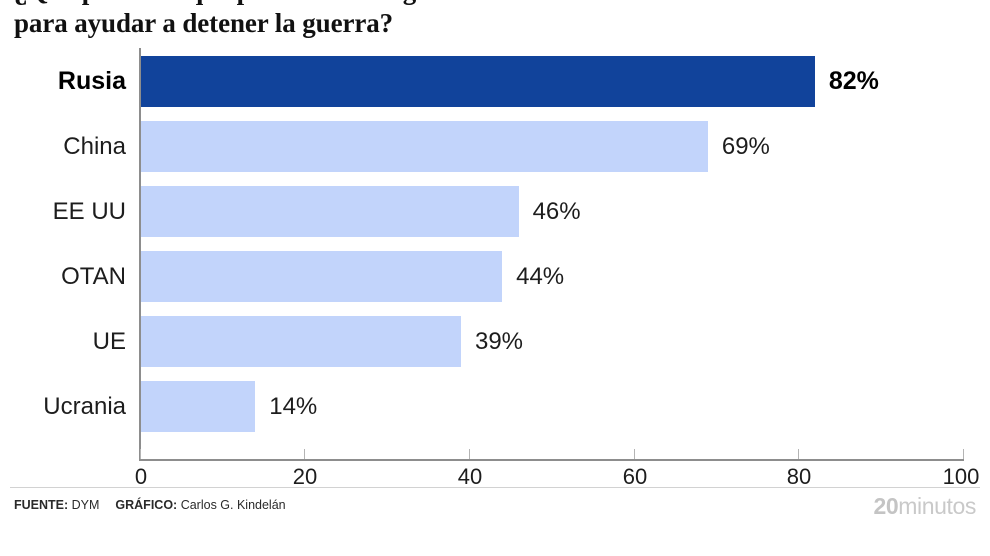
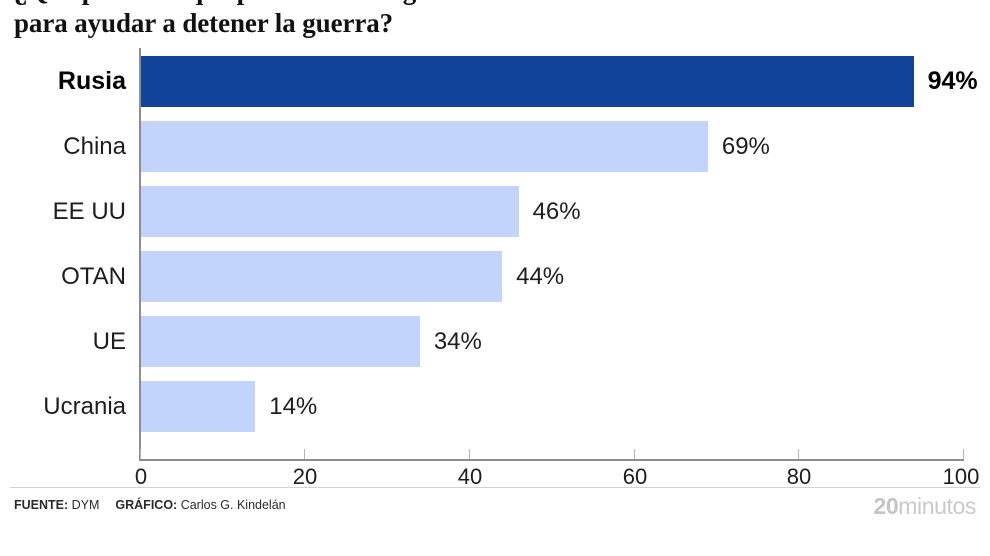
Rusia: 82% -> 94%
UE: 39% -> 34%
